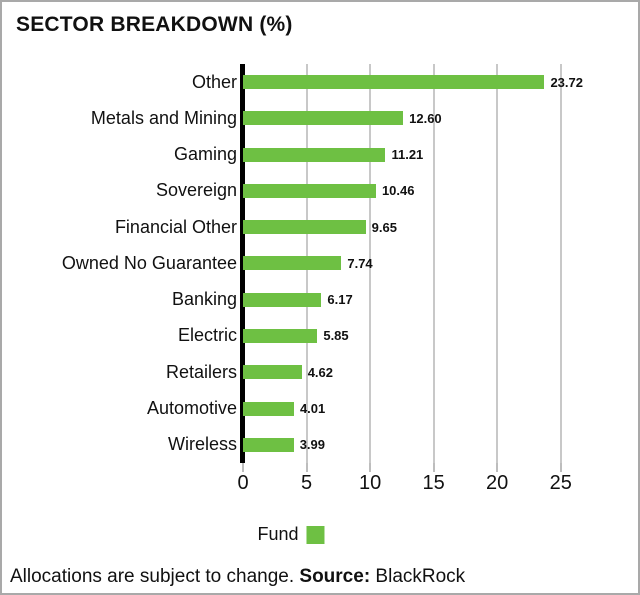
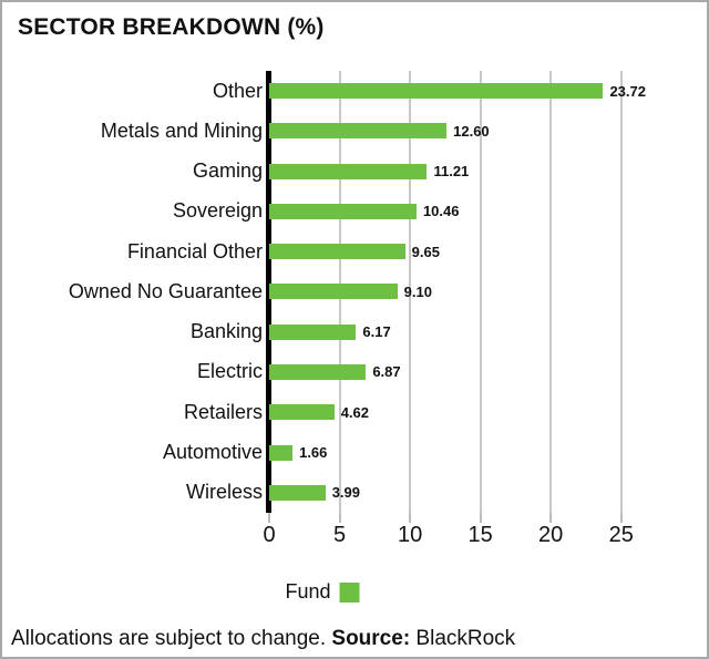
Owned No Guarantee: 7.74 -> 9.10
Electric: 5.85 -> 6.87
Automotive: 4.01 -> 1.66
